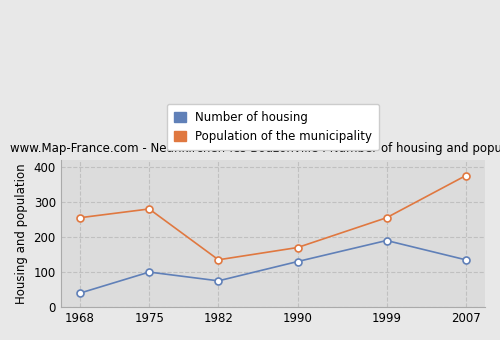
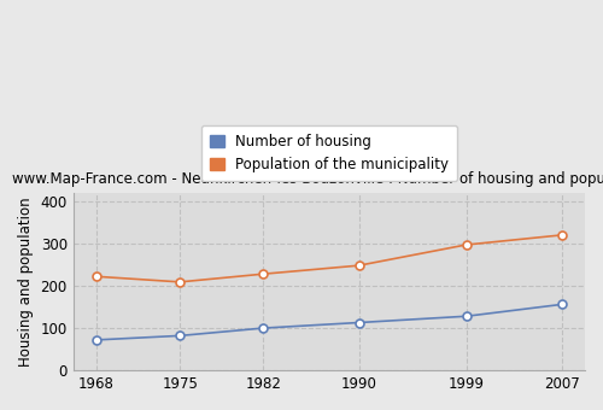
Number of housing/1968: 40 -> 72
Population of the municipality/1968: 255 -> 222
Number of housing/1975: 100 -> 82
Population of the municipality/1975: 280 -> 209
Number of housing/1982: 75 -> 100
Population of the municipality/1982: 135 -> 228
Number of housing/1990: 130 -> 113
Population of the municipality/1990: 170 -> 248
Number of housing/1999: 190 -> 128
Population of the municipality/1999: 255 -> 297
Number of housing/2007: 135 -> 156
Population of the municipality/2007: 375 -> 320
